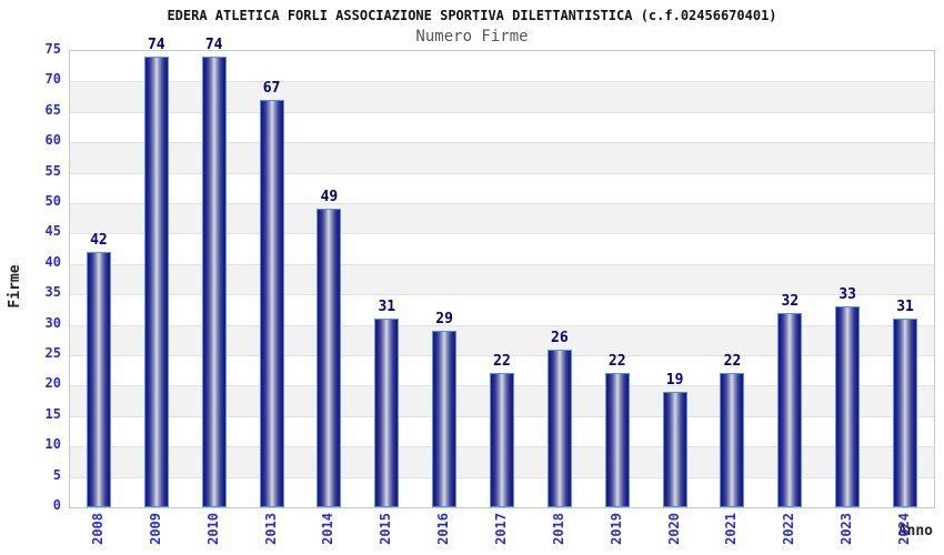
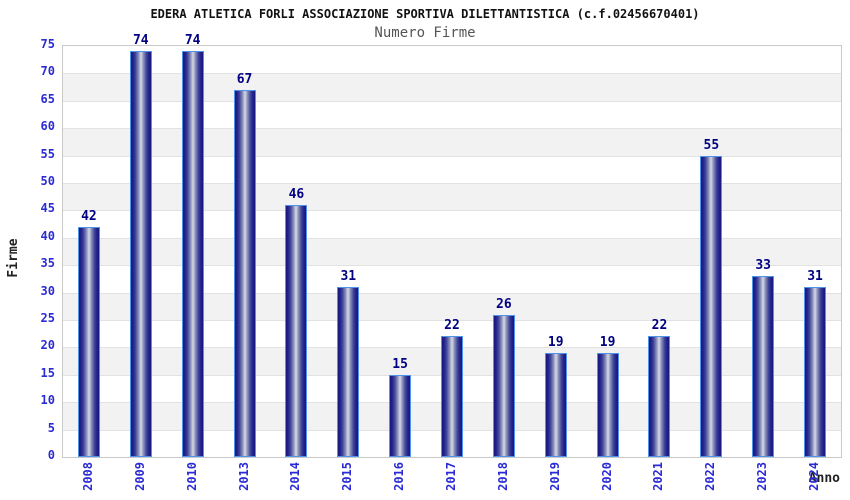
2014: 49 -> 46
2016: 29 -> 15
2019: 22 -> 19
2022: 32 -> 55
